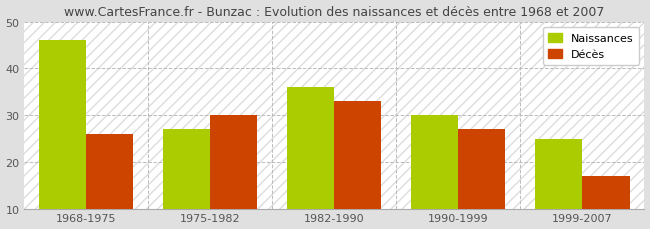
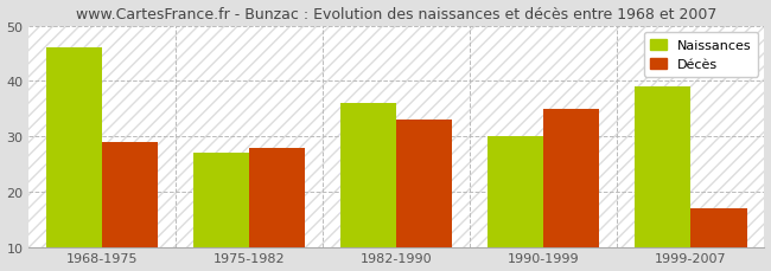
Décès/1968-1975: 26 -> 29
Décès/1975-1982: 30 -> 28
Décès/1990-1999: 27 -> 35
Naissances/1999-2007: 25 -> 39
